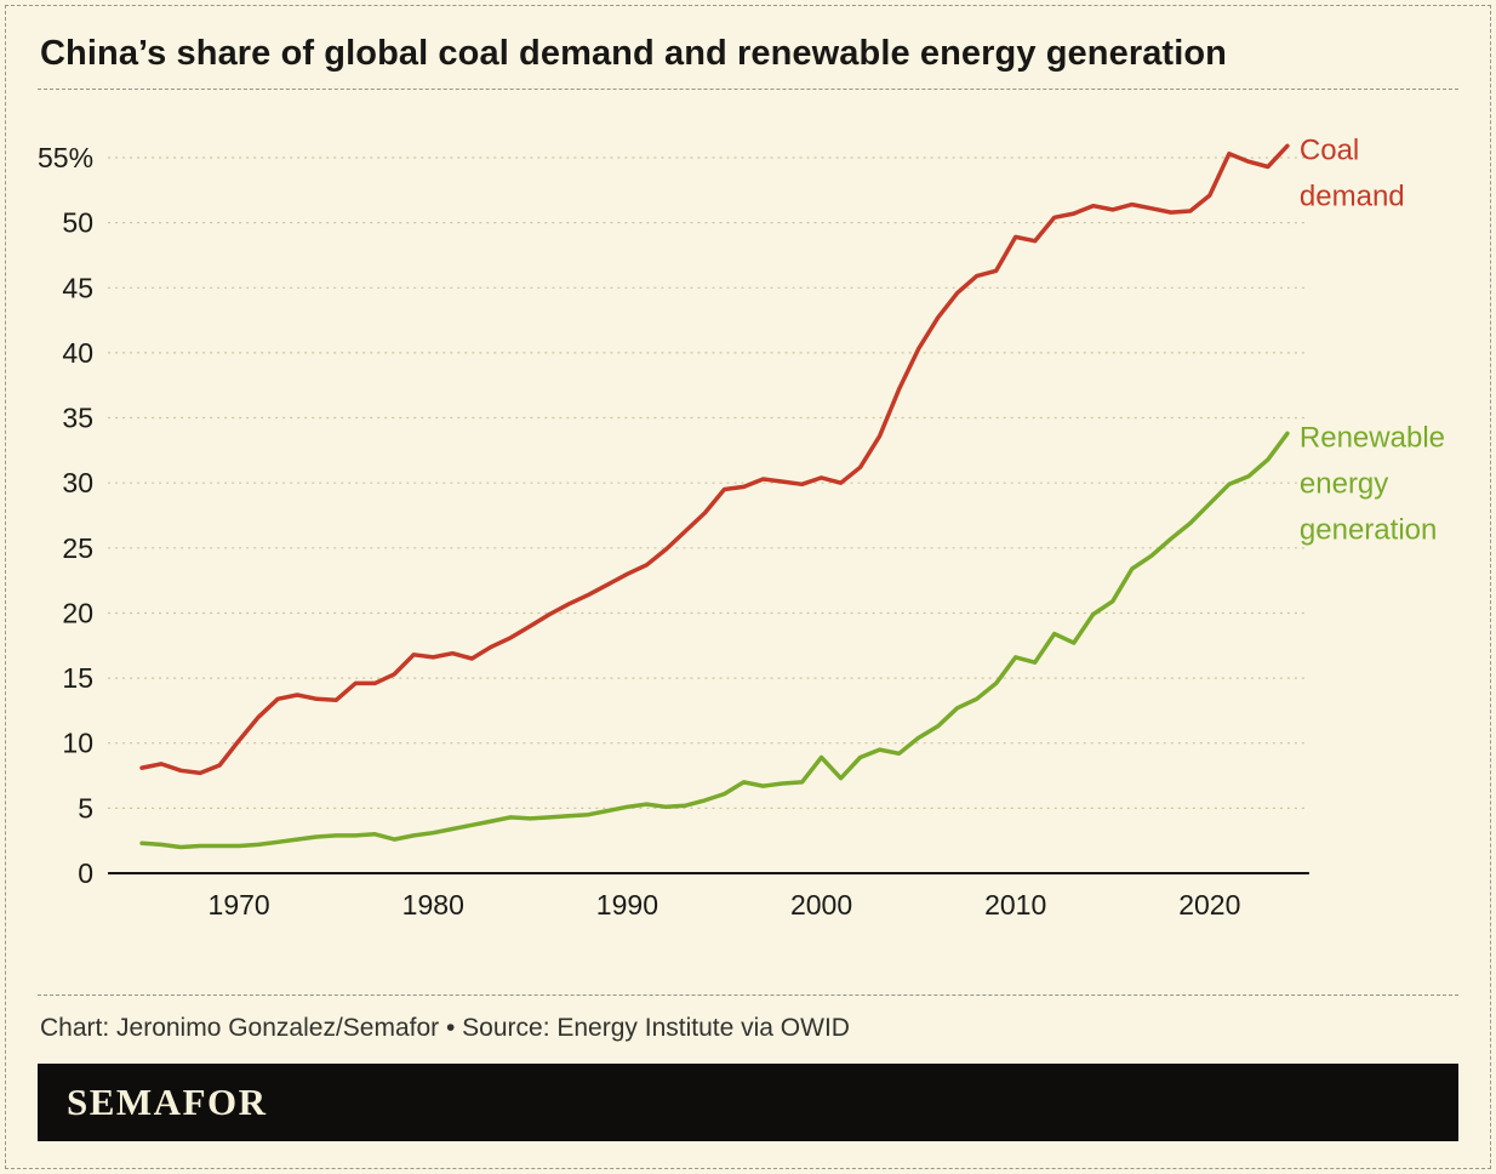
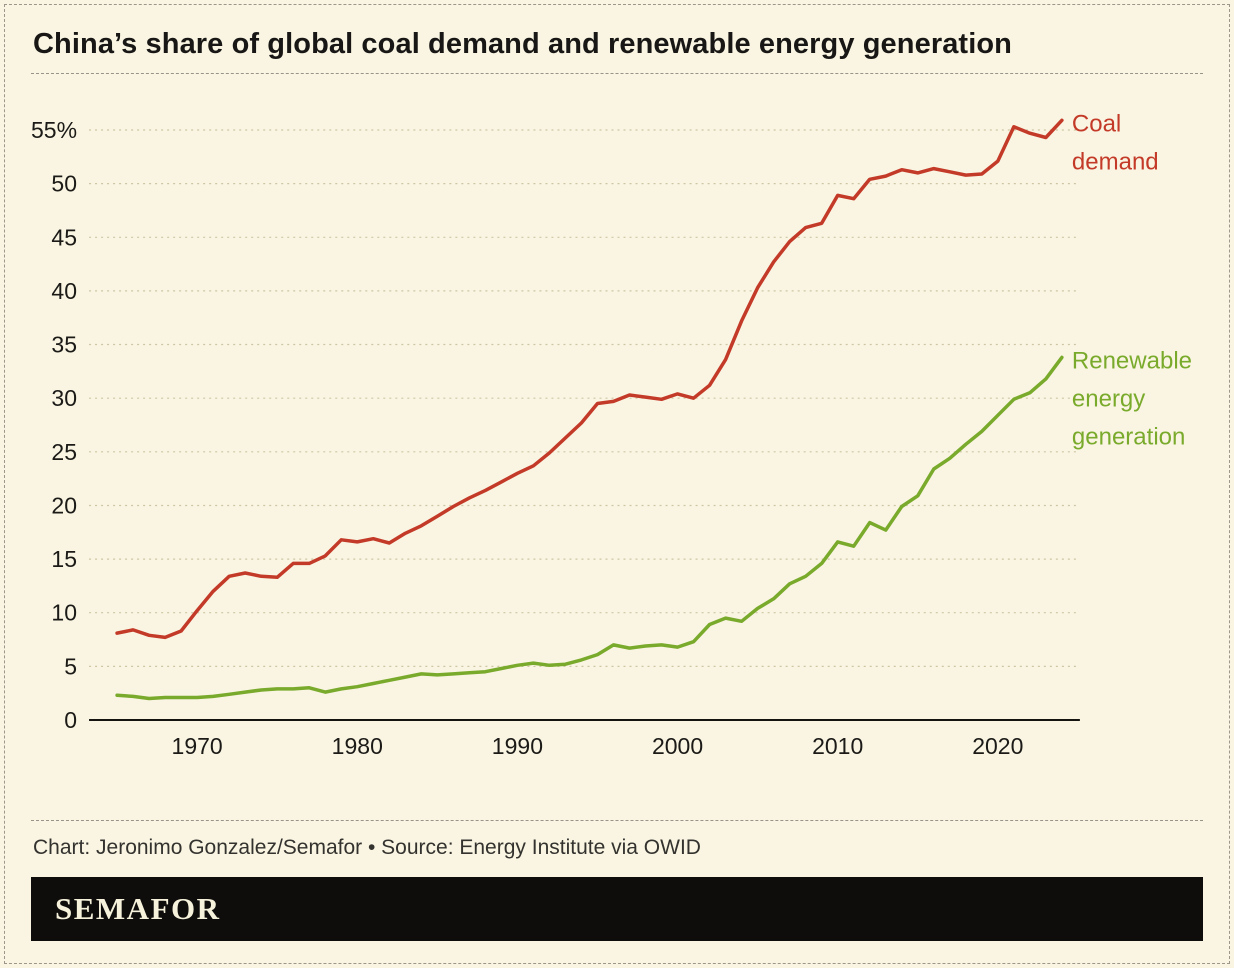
Renewable energy generation/2000: 8.9% -> 6.8%
